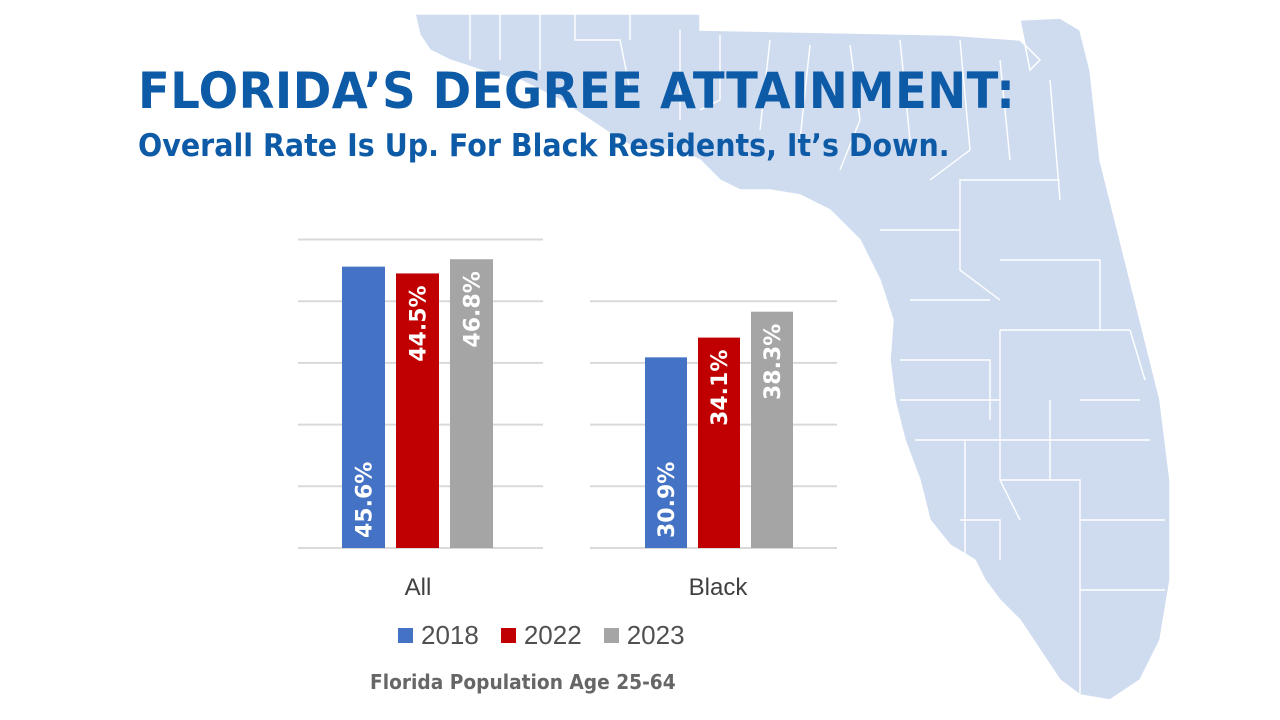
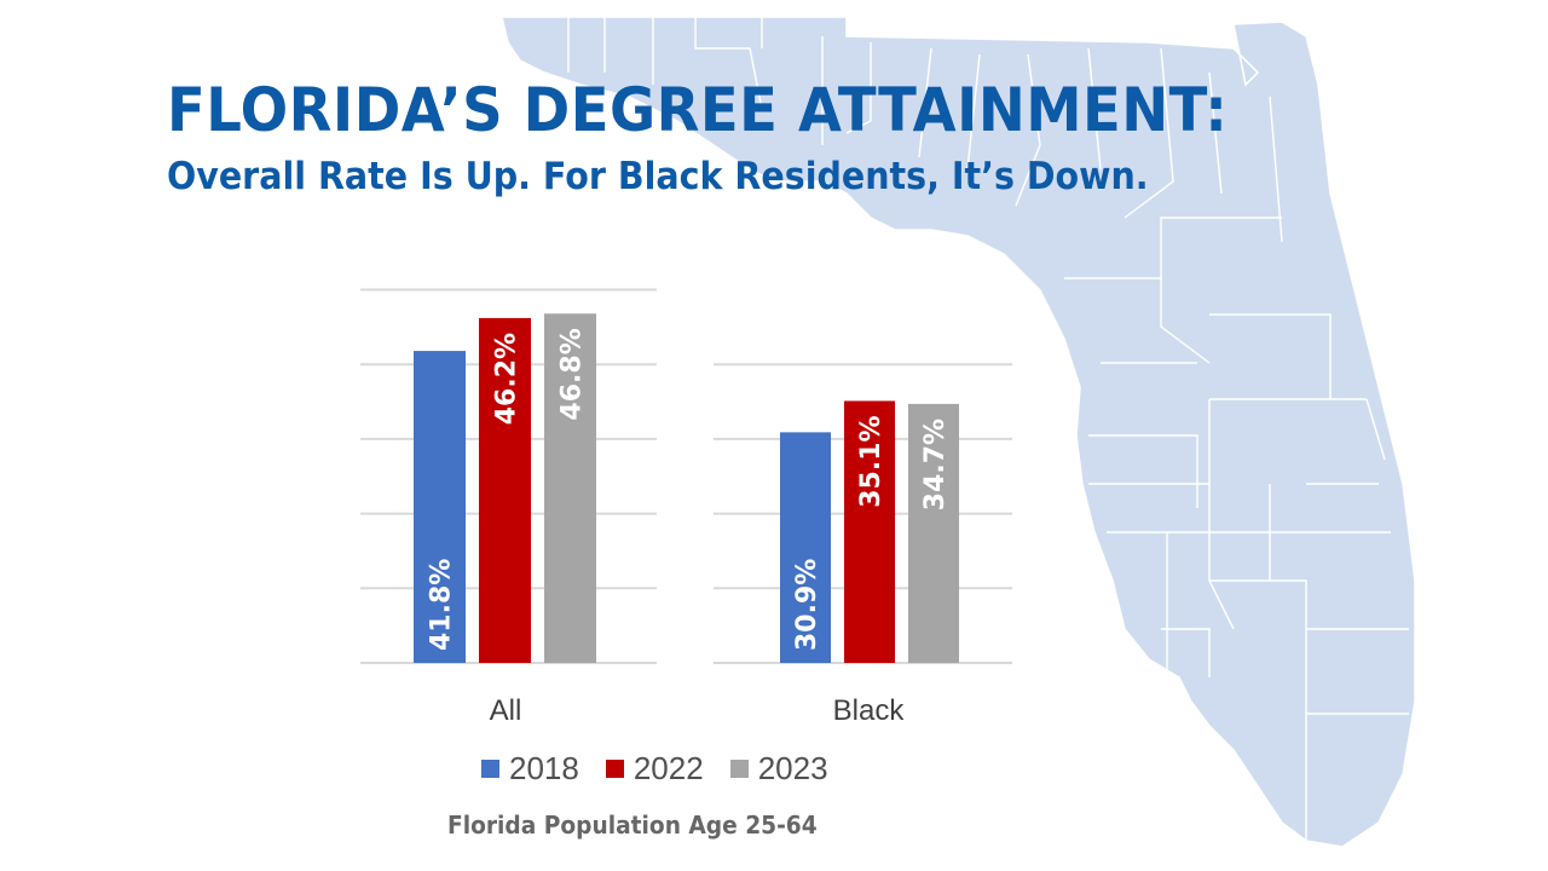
2018/All: 45.6% -> 41.8%
2022/All: 44.5% -> 46.2%
2022/Black: 34.1% -> 35.1%
2023/Black: 38.3% -> 34.7%
